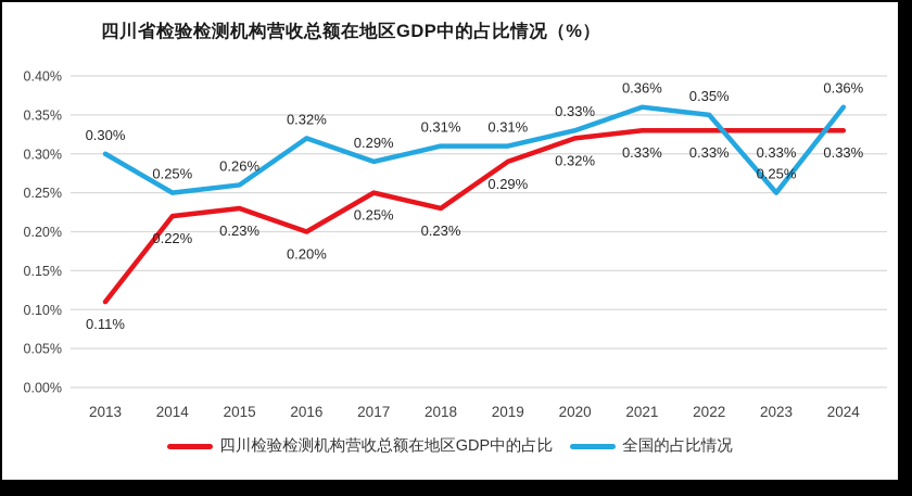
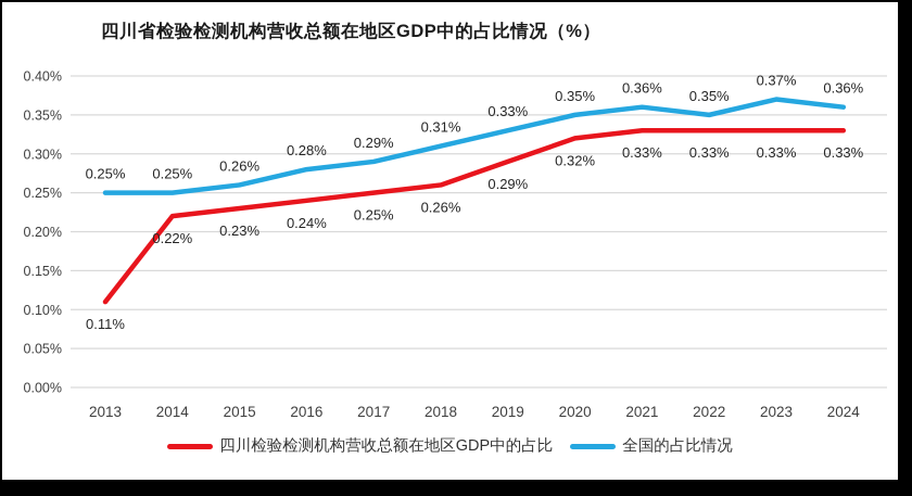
全国的占比情况/2013: 0.30% -> 0.25%
四川检验检测机构营收总额在地区GDP中的占比/2016: 0.20% -> 0.24%
全国的占比情况/2016: 0.32% -> 0.28%
四川检验检测机构营收总额在地区GDP中的占比/2018: 0.23% -> 0.26%
全国的占比情况/2019: 0.31% -> 0.33%
全国的占比情况/2020: 0.33% -> 0.35%
全国的占比情况/2023: 0.25% -> 0.37%
